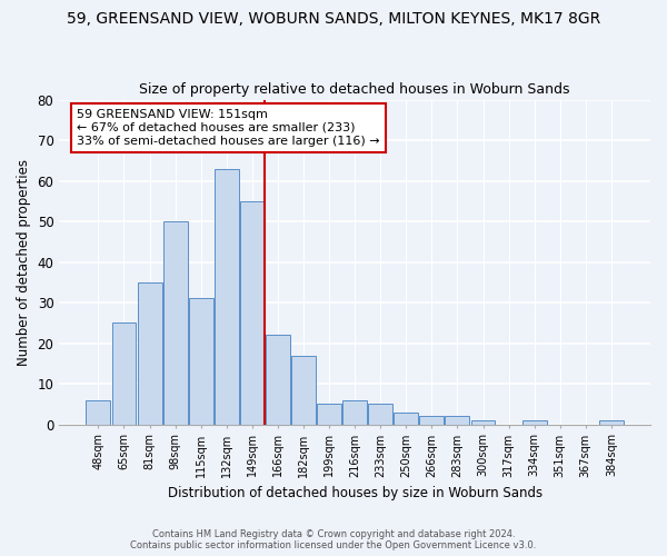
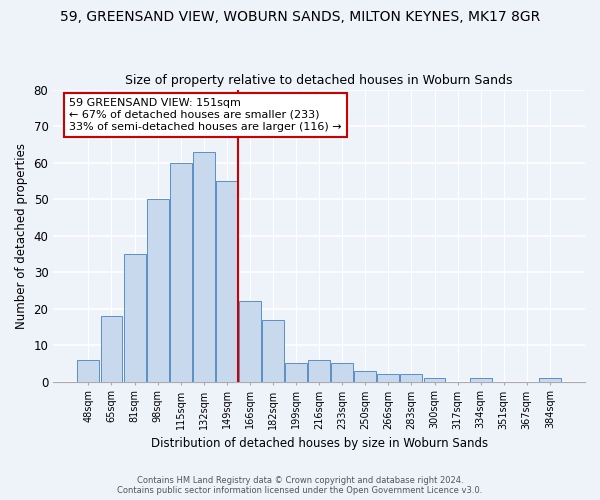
65sqm: 25 -> 18
115sqm: 31 -> 60
